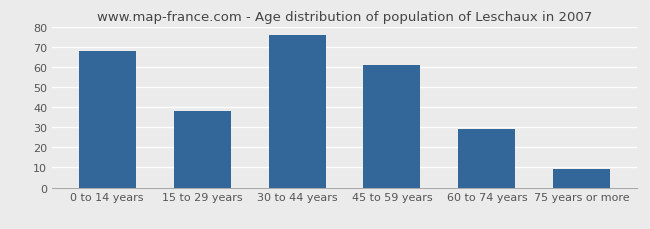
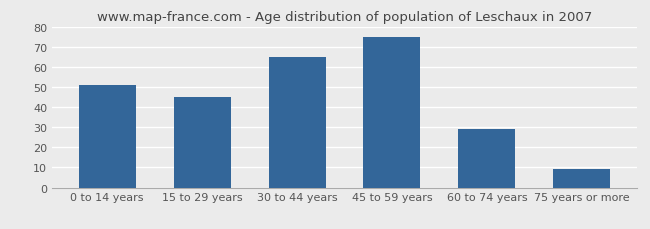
0 to 14 years: 68 -> 51
15 to 29 years: 38 -> 45
30 to 44 years: 76 -> 65
45 to 59 years: 61 -> 75
